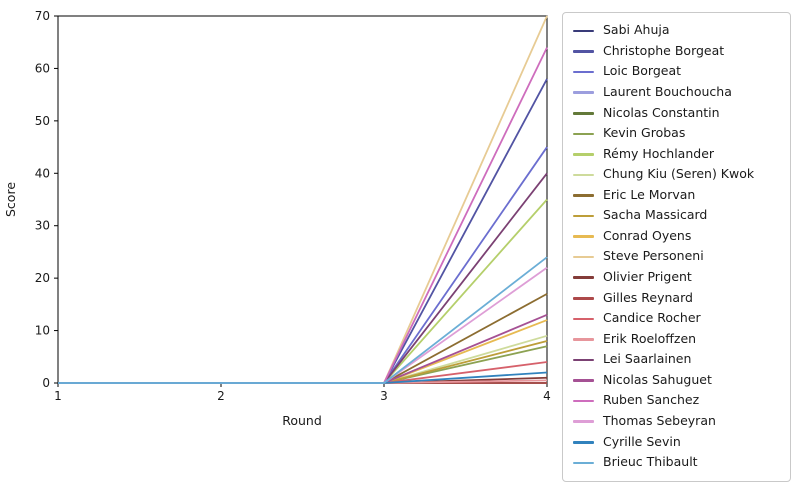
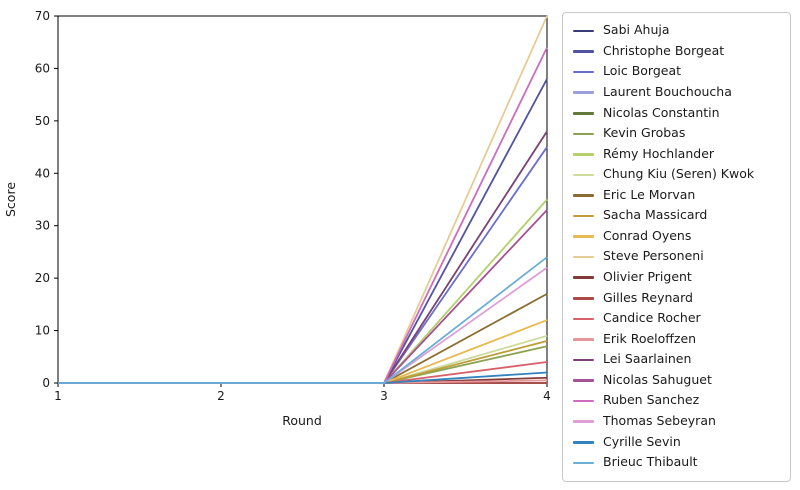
Lei Saarlainen/4: 40 -> 48
Nicolas Sahuguet/4: 13 -> 33
